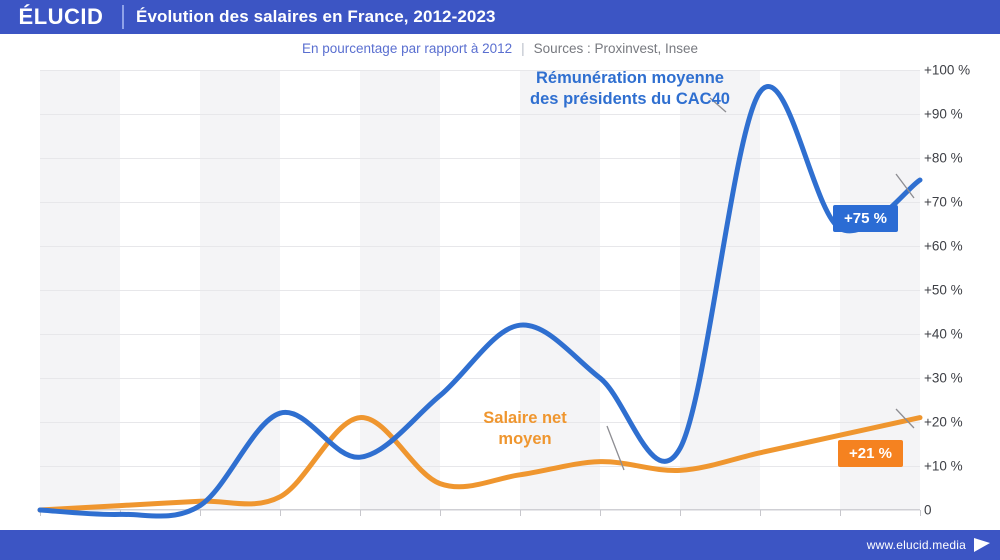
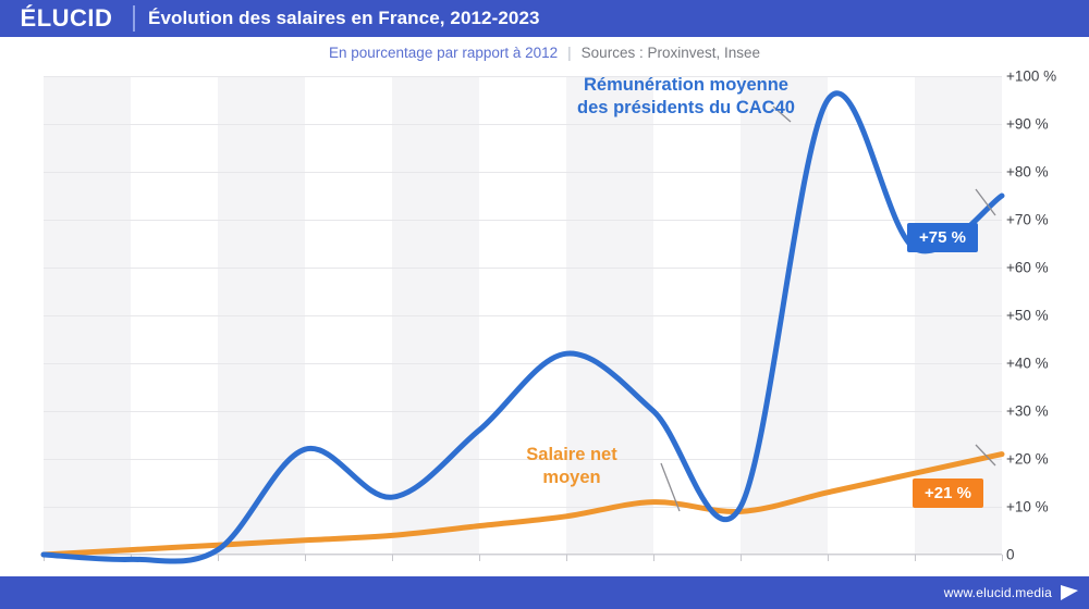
Salaire net moyen/2016: 21% -> 4%
Rémunération moyenne des présidents du CAC40/2020: 14% -> 10%
